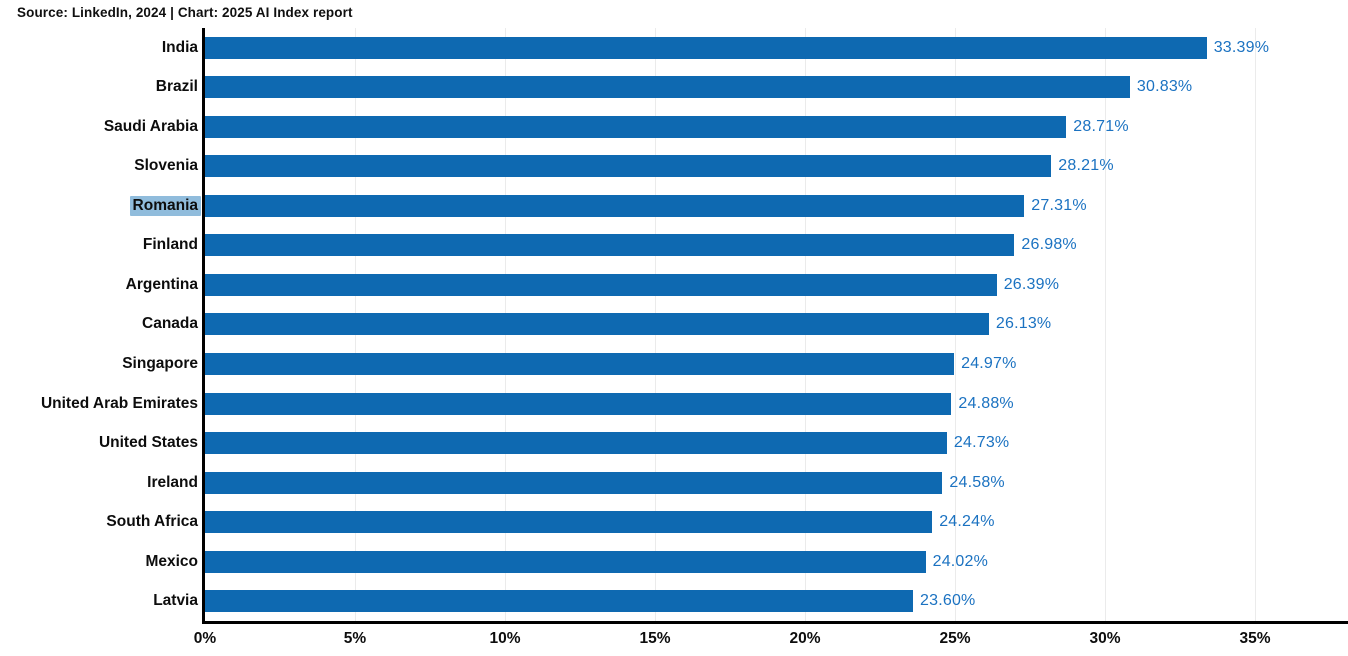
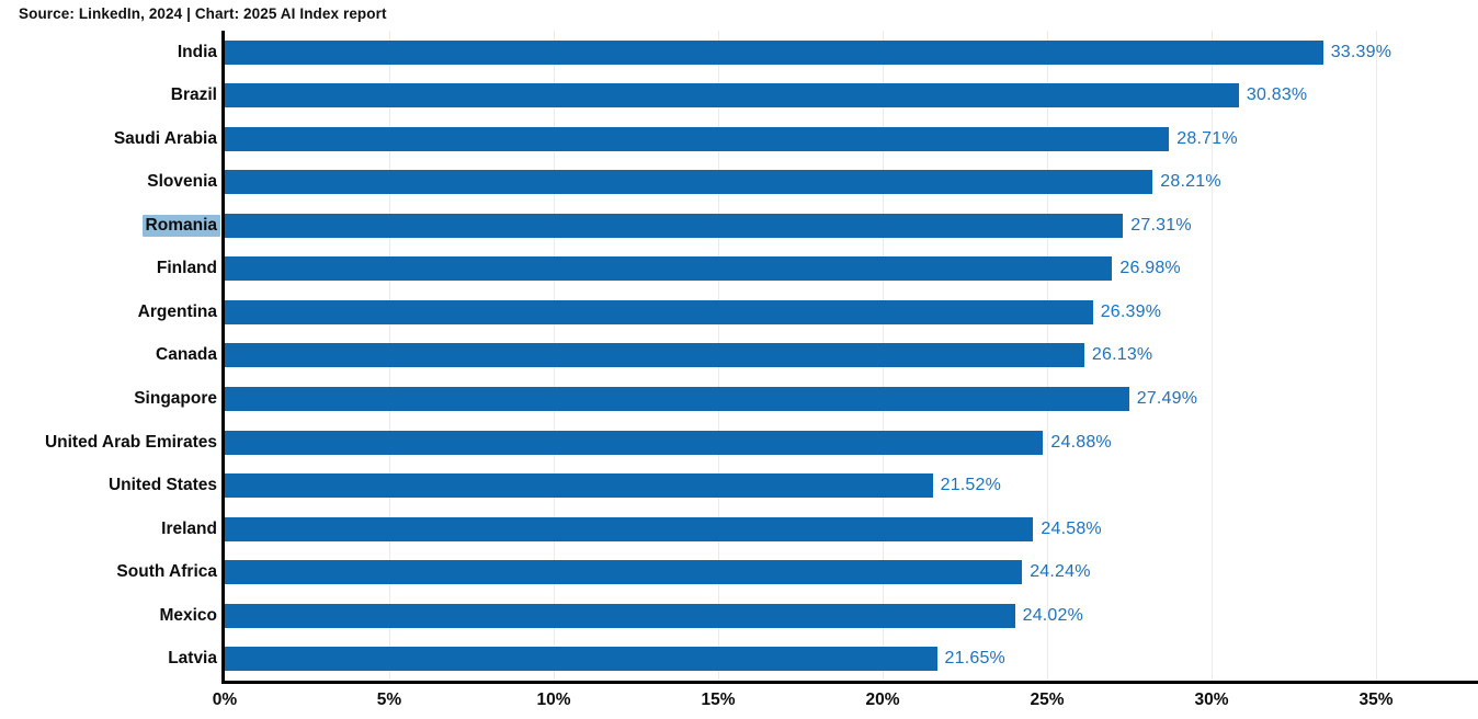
Singapore: 24.97% -> 27.49%
United States: 24.73% -> 21.52%
Latvia: 23.60% -> 21.65%
